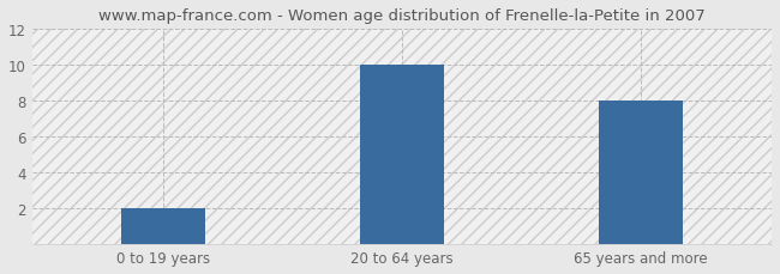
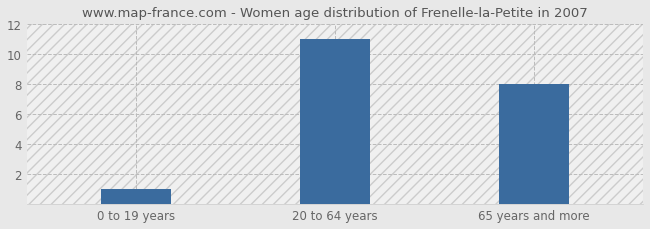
0 to 19 years: 2 -> 1
20 to 64 years: 10 -> 11
